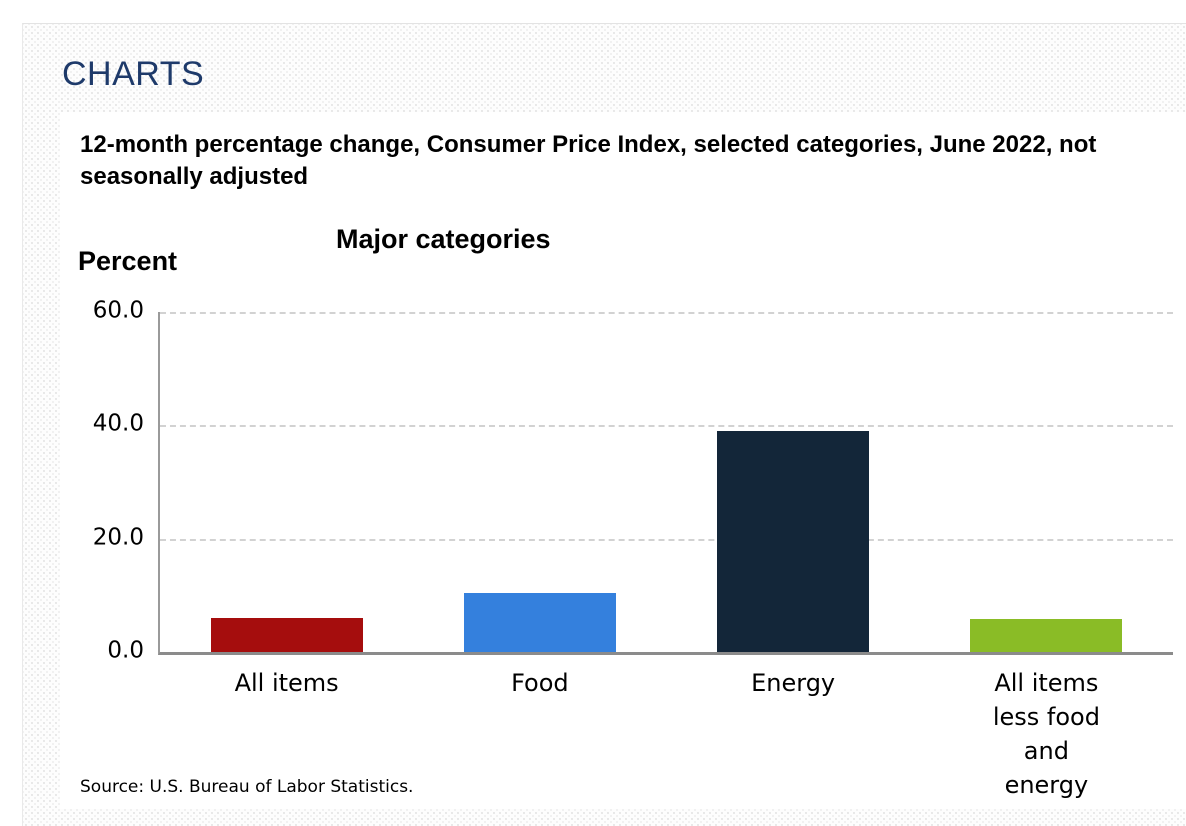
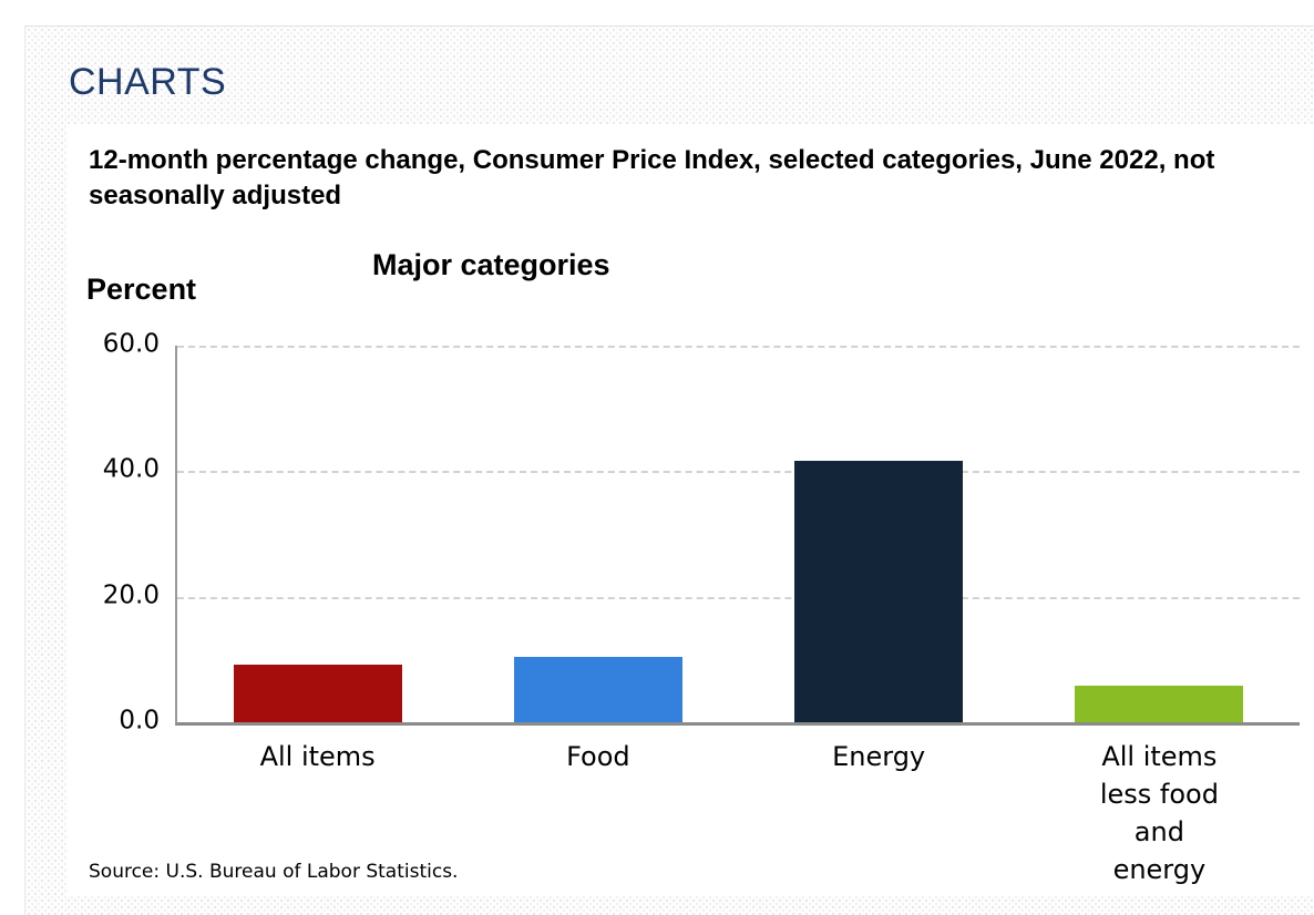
All items: 6 -> 9
Energy: 39 -> 42
